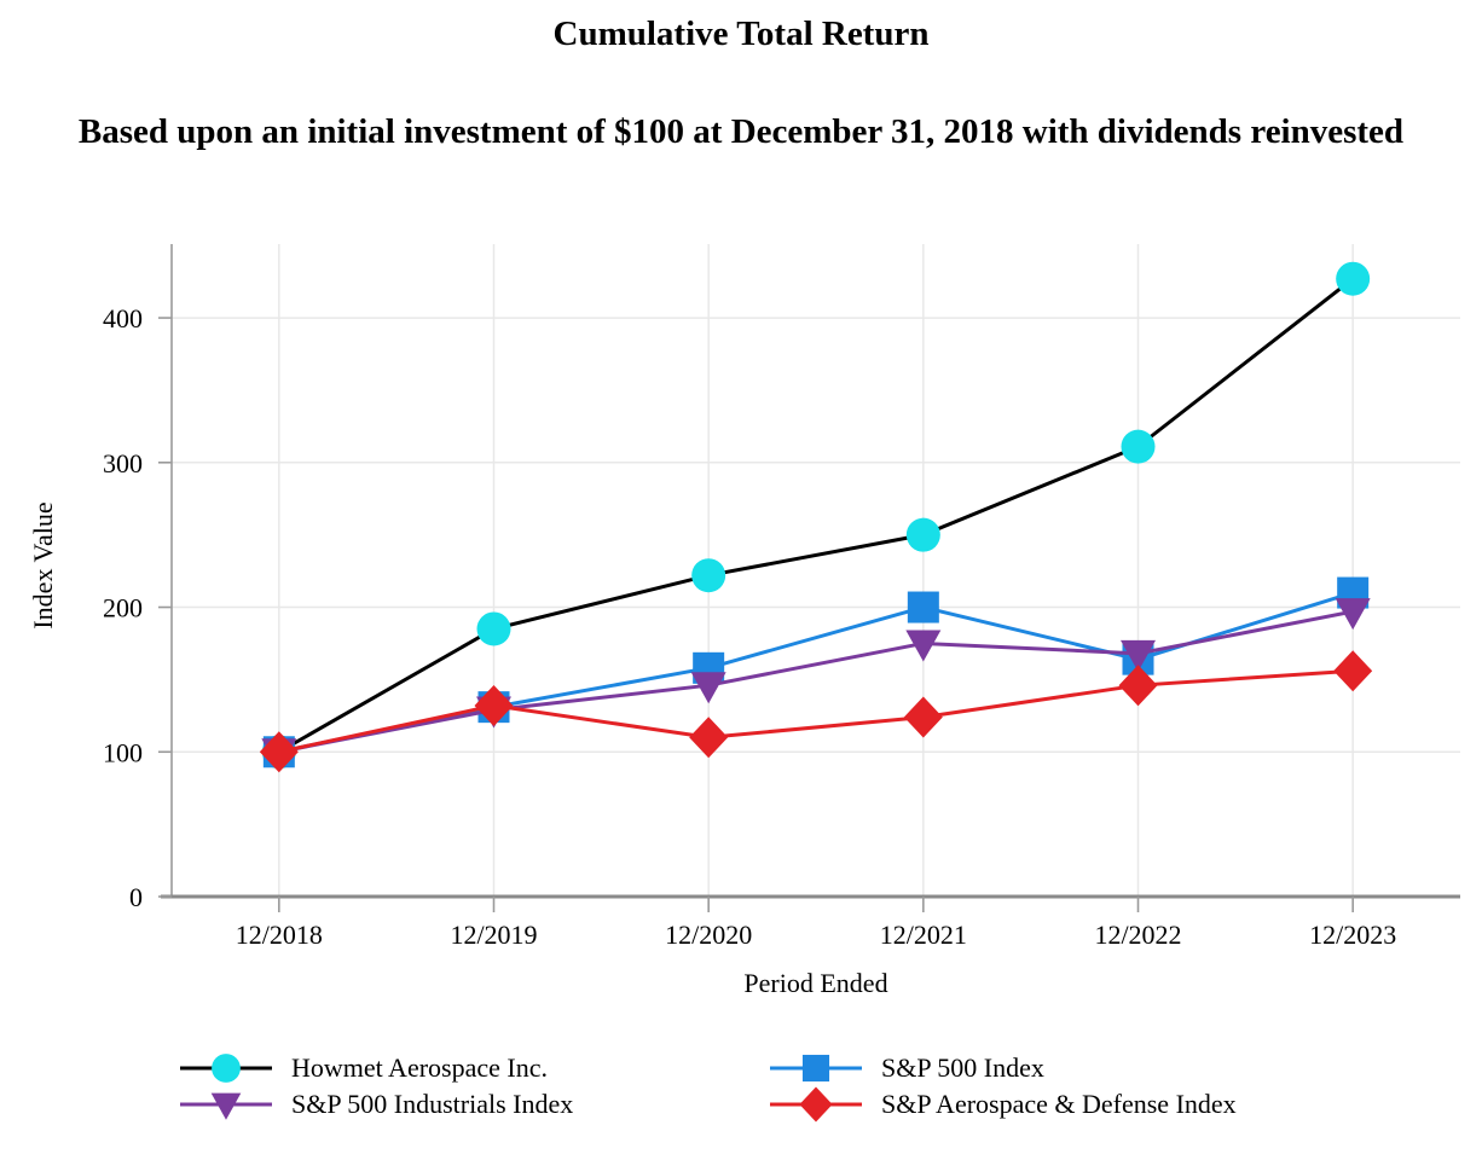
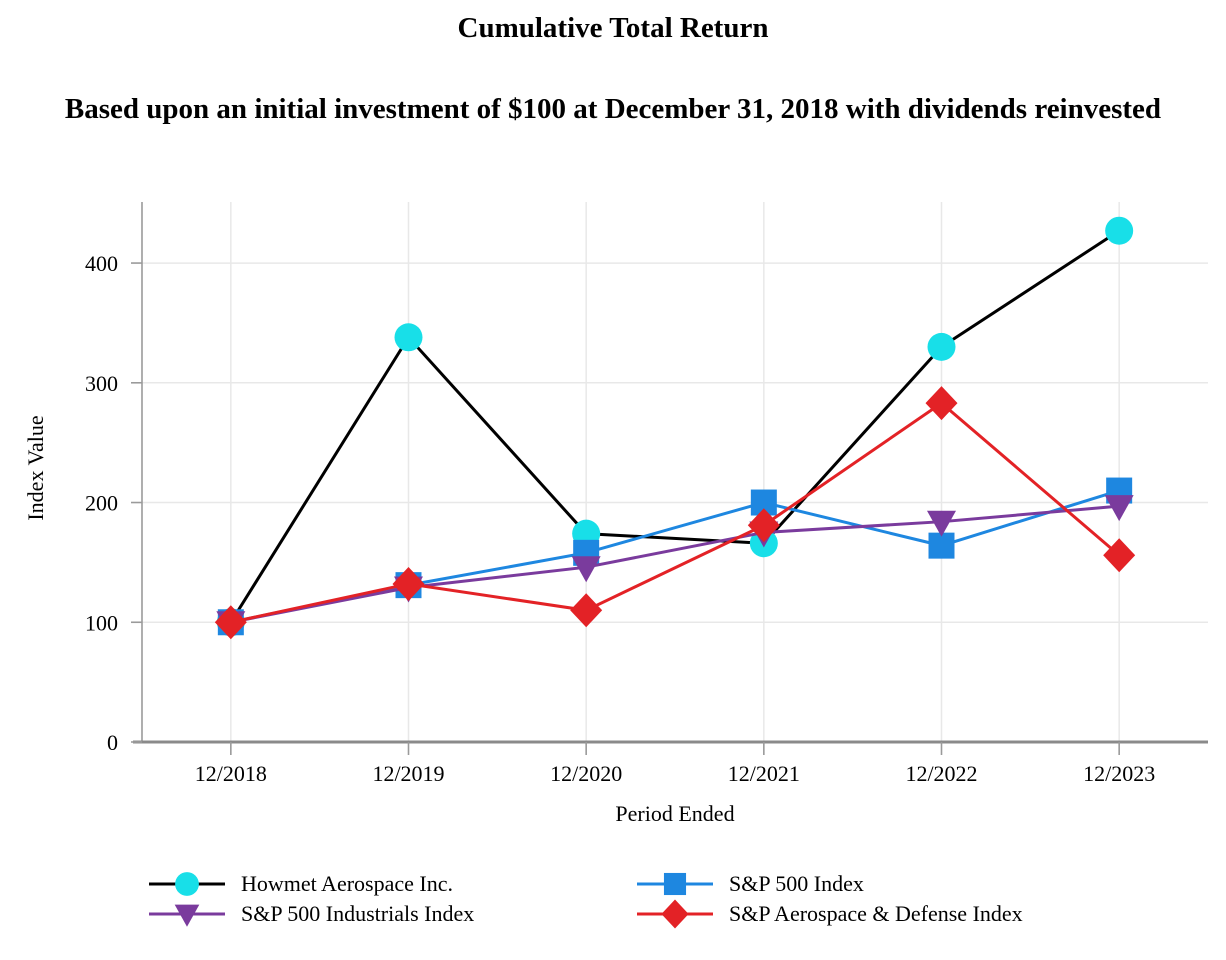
Howmet Aerospace Inc./12/2019: 185 -> 338
Howmet Aerospace Inc./12/2020: 222 -> 174
Howmet Aerospace Inc./12/2021: 250 -> 166
S&P Aerospace & Defense Index/12/2021: 124 -> 181
Howmet Aerospace Inc./12/2022: 311 -> 330
S&P 500 Industrials Index/12/2022: 168 -> 184
S&P Aerospace & Defense Index/12/2022: 146 -> 283
